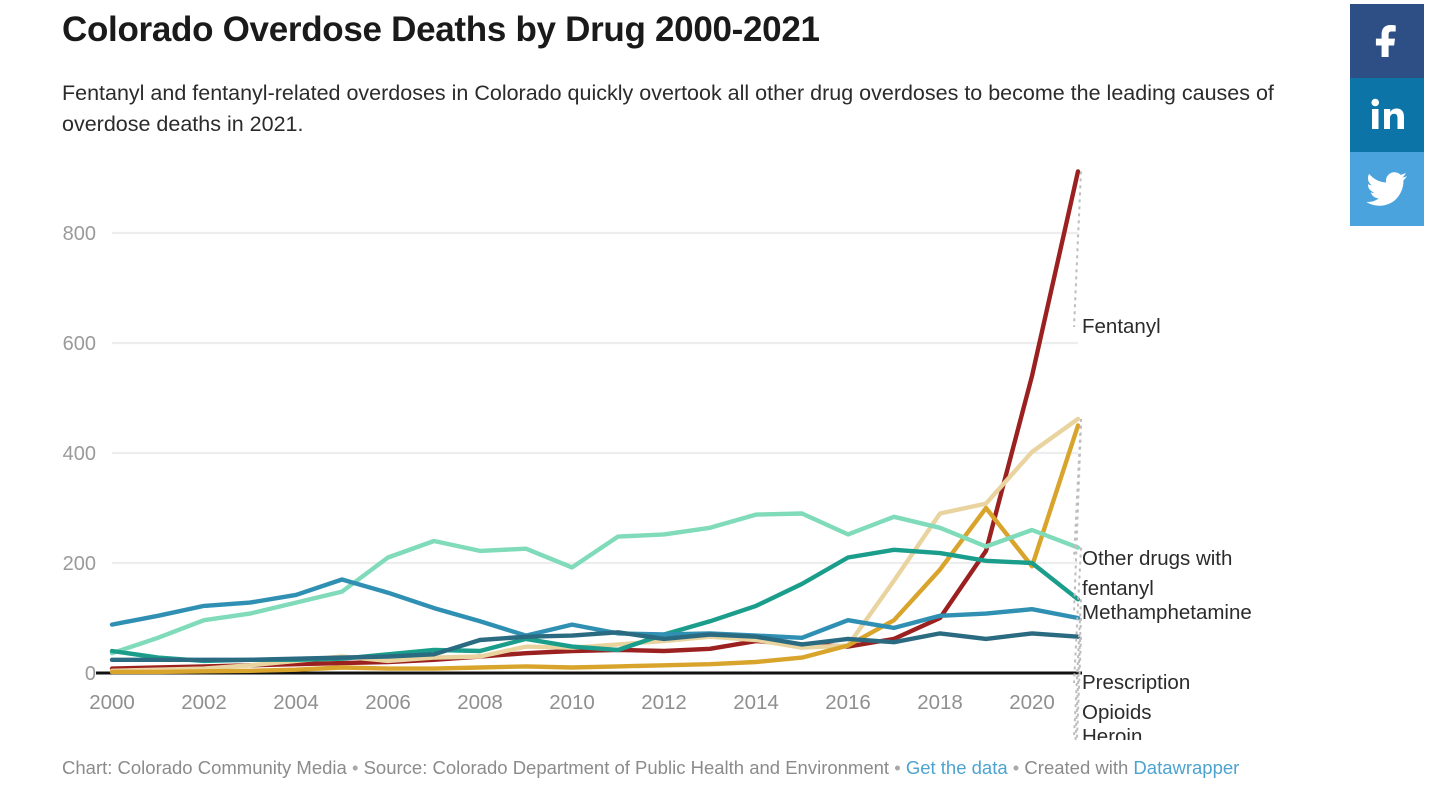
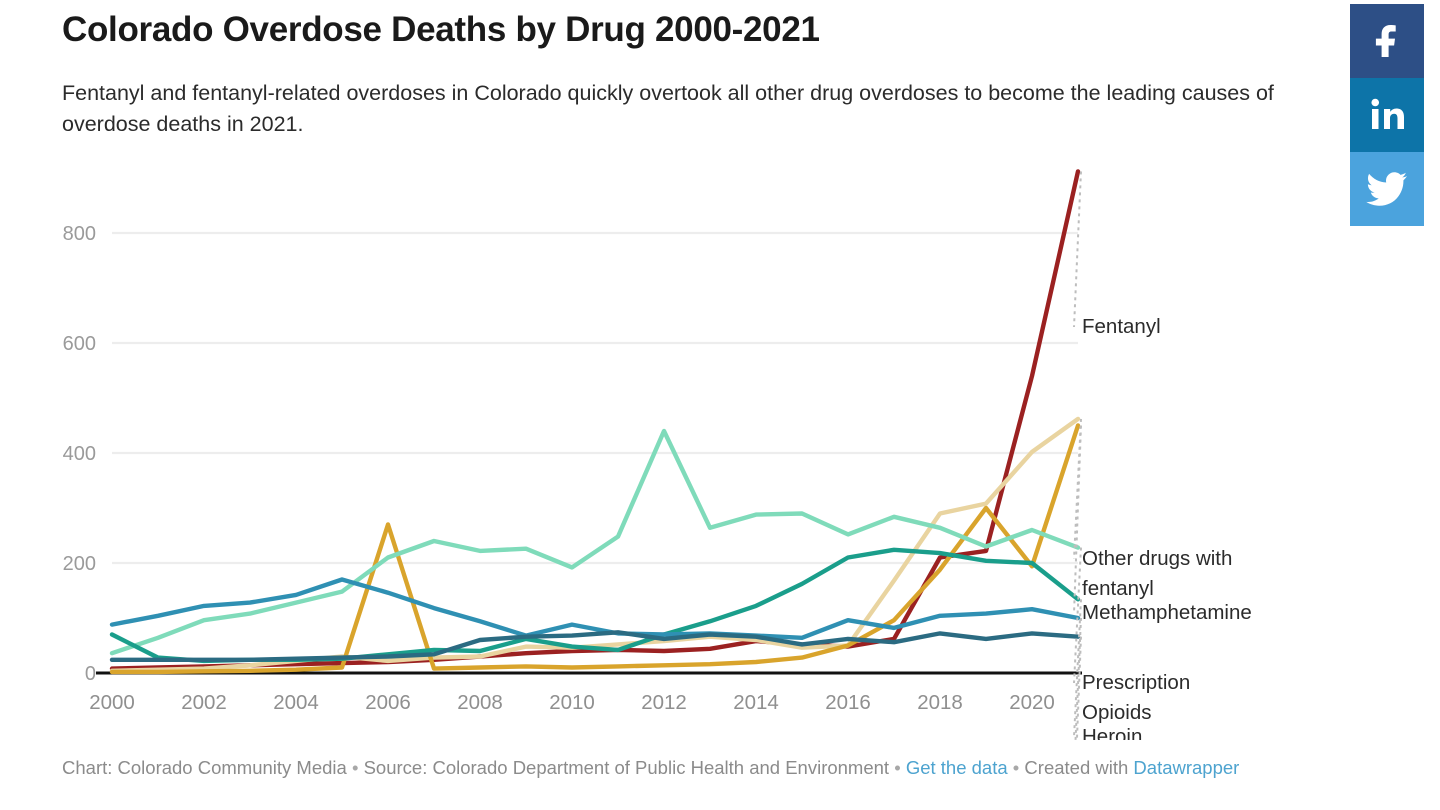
Heroin/2000: 40 -> 70
Methamphetamine/2006: 10 -> 270
Prescription Opioids/2012: 250 -> 440
Fentanyl/2018: 100 -> 210
